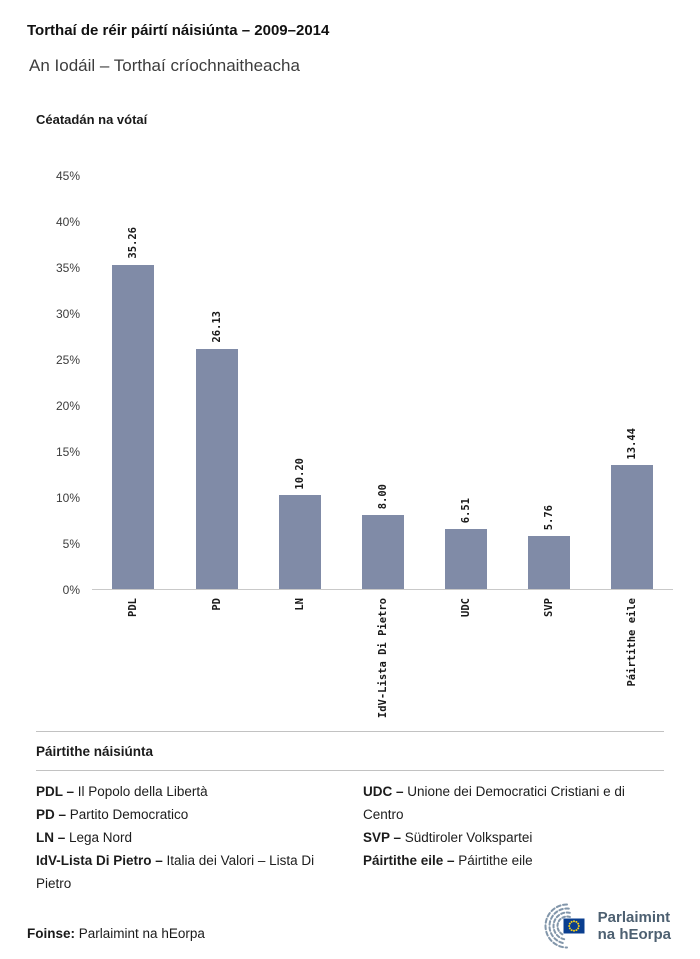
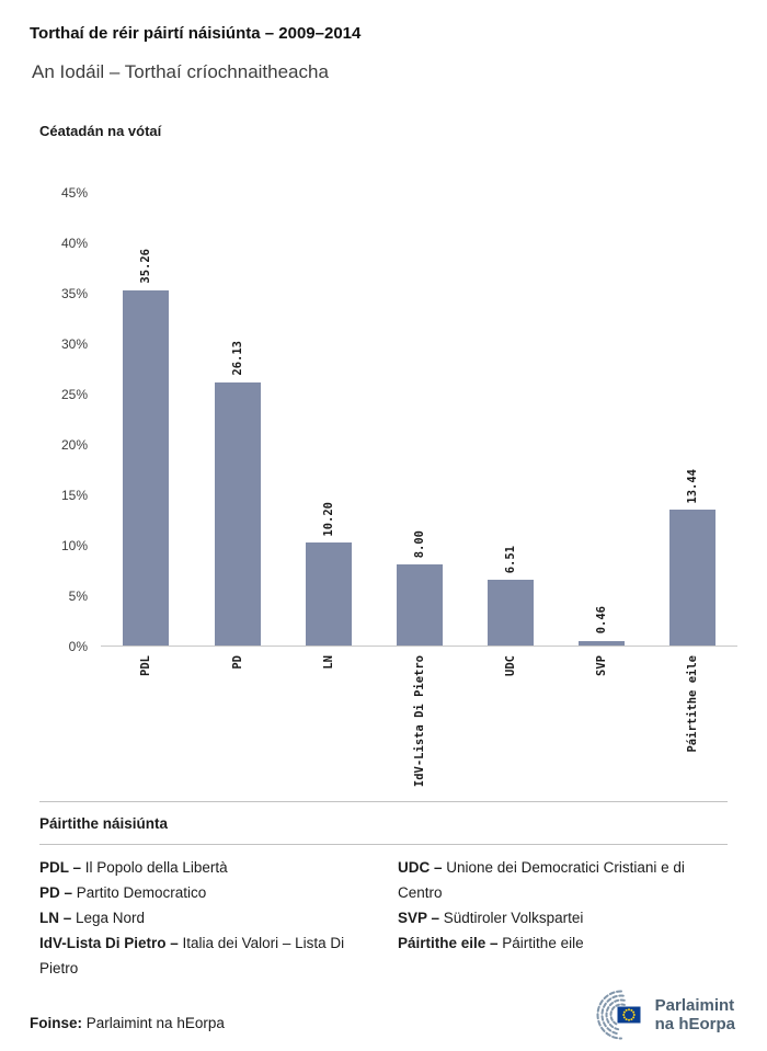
SVP: 5.76 -> 0.46
